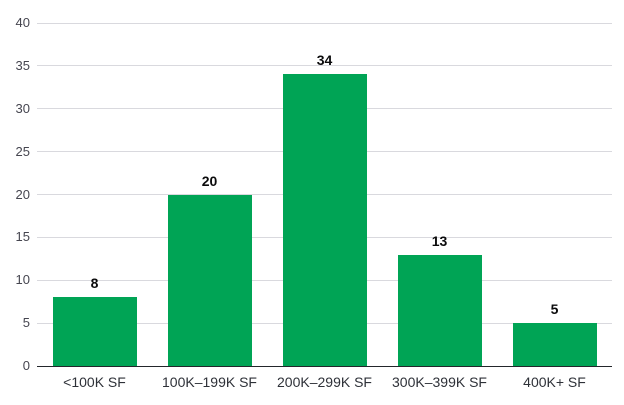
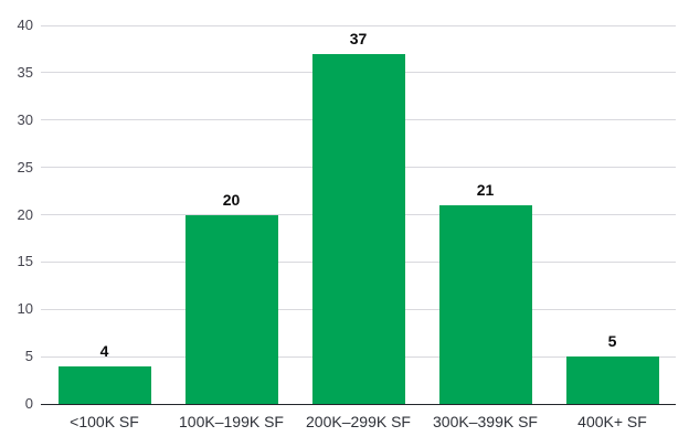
<100K SF: 8 -> 4
200K–299K SF: 34 -> 37
300K–399K SF: 13 -> 21
